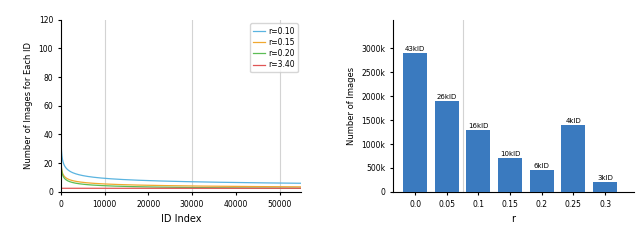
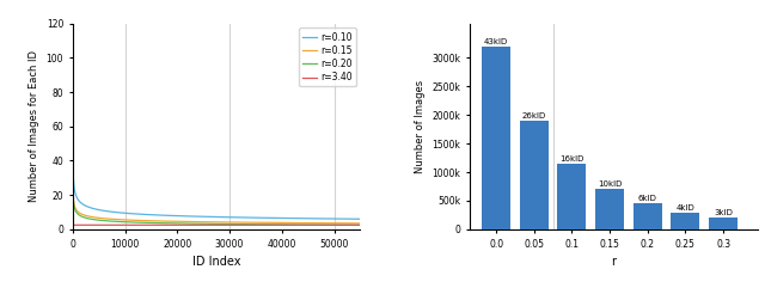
0.0: 2900k -> 3200k
0.1: 1300k -> 1150k
0.25: 1400k -> 300k
